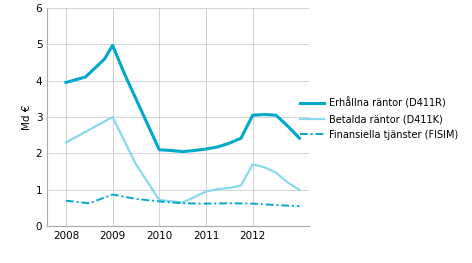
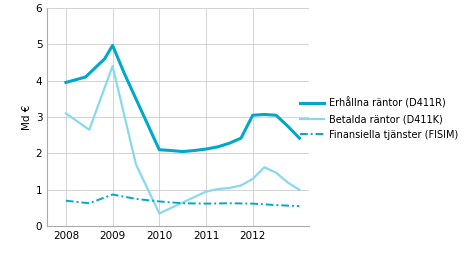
Betalda räntor (D411K)/2008: 2.30 -> 3.10
Betalda räntor (D411K)/2009: 3.00 -> 4.40
Betalda räntor (D411K)/2010: 0.72 -> 0.35
Betalda räntor (D411K)/2012: 1.70 -> 1.30
